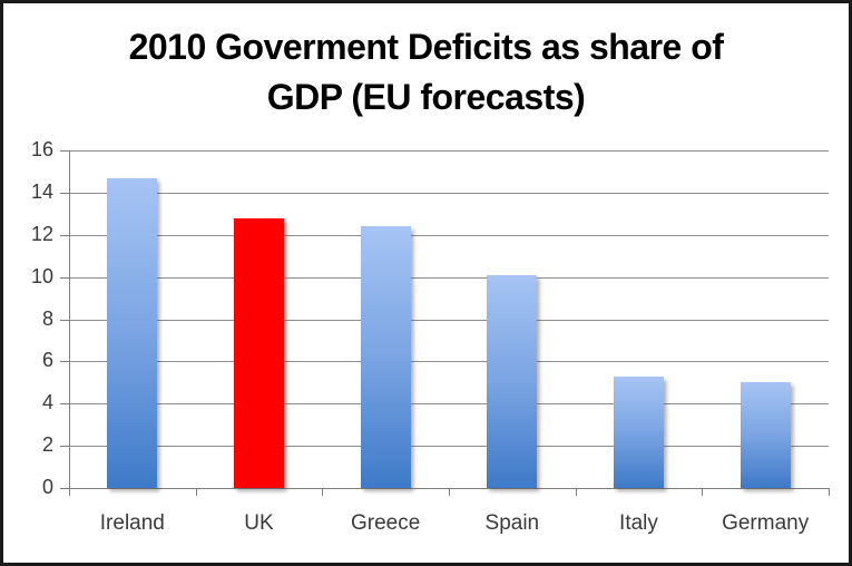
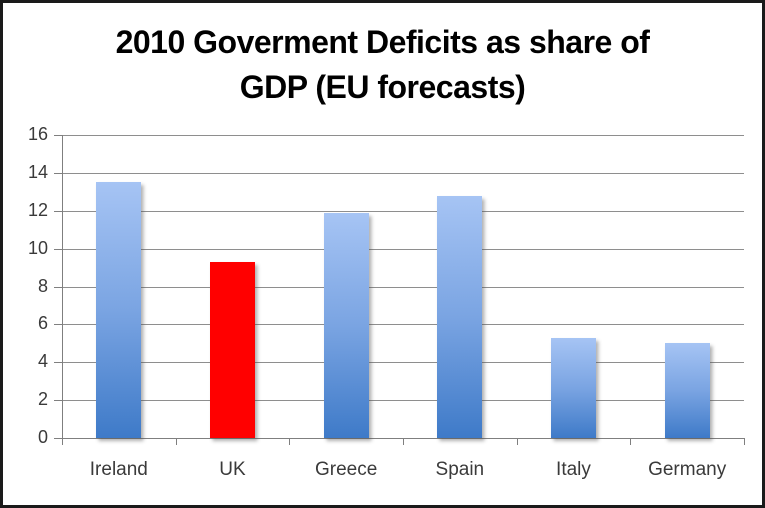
Ireland: 14.7 -> 13.5
UK: 12.8 -> 9.3
Greece: 12.4 -> 11.9
Spain: 10.1 -> 12.8
